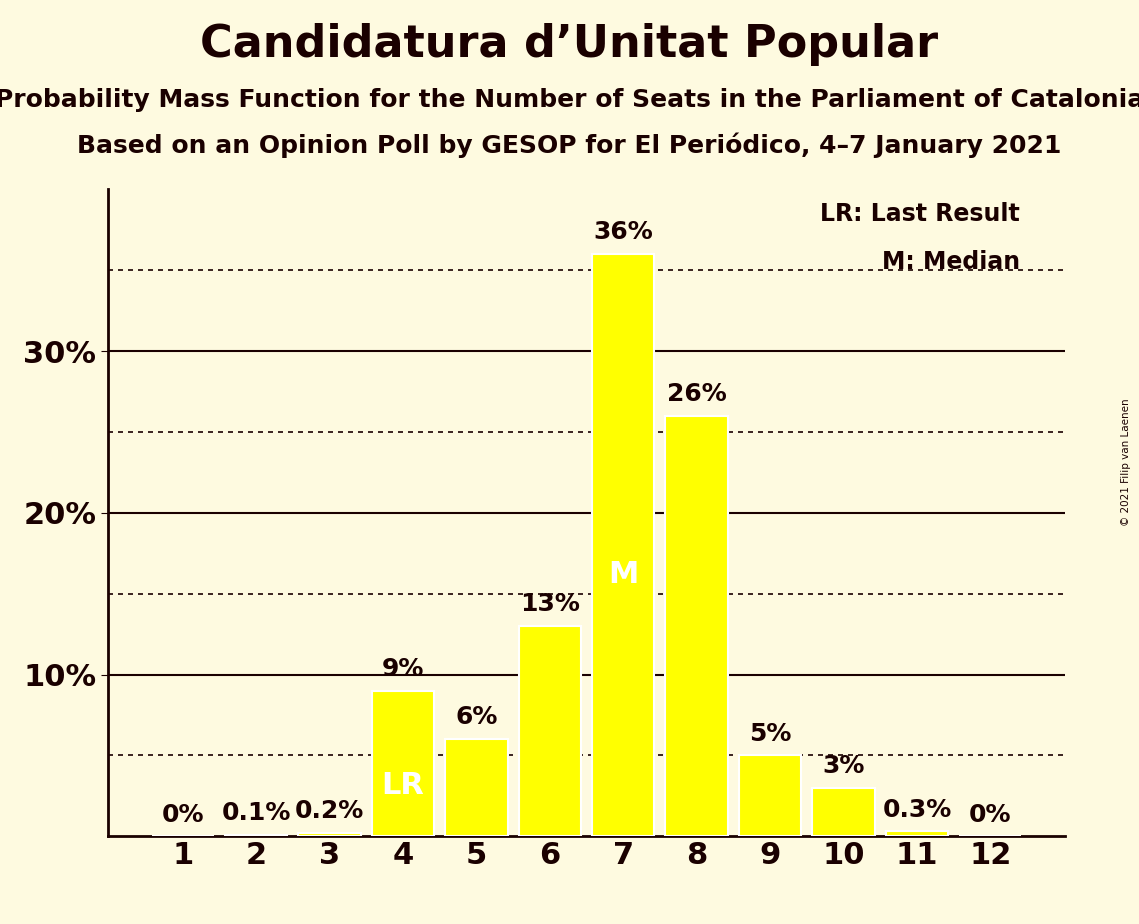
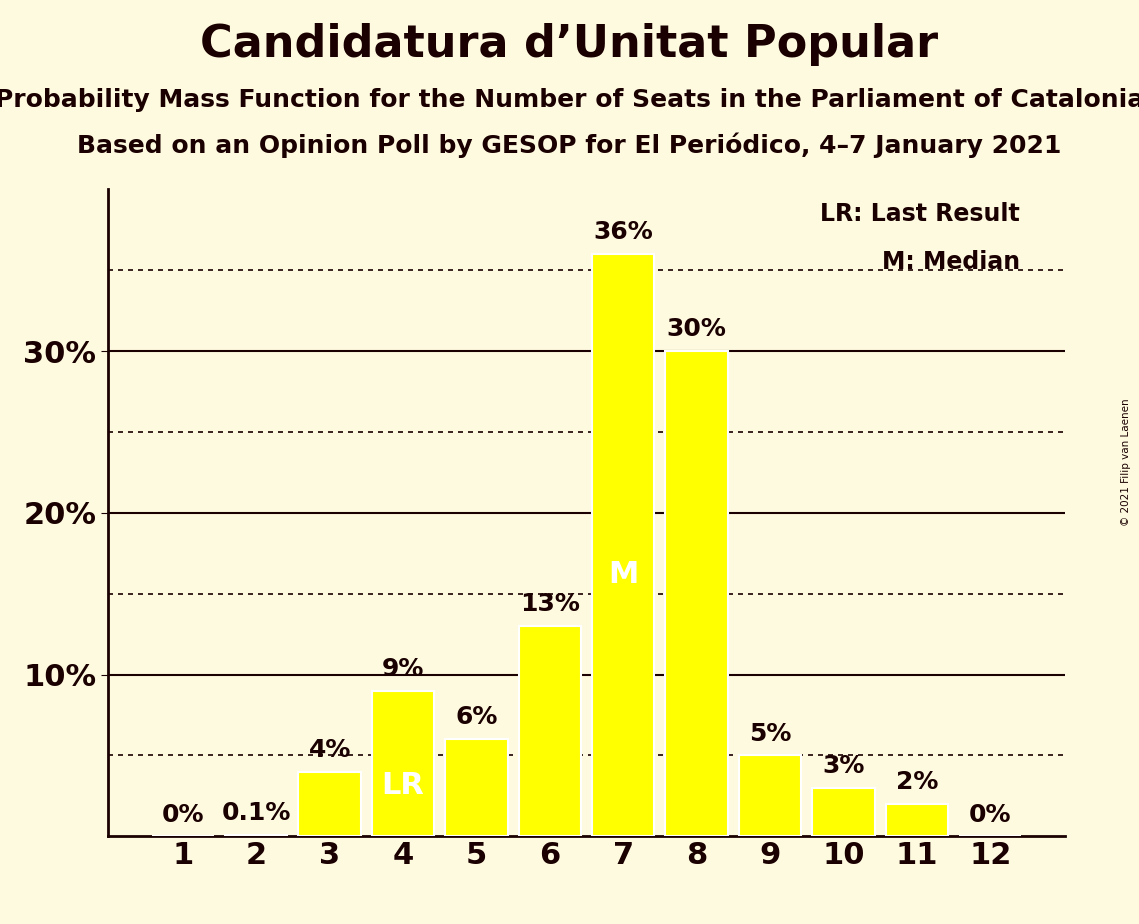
3: 0.2% -> 4%
8: 26% -> 30%
11: 0.3% -> 2%
